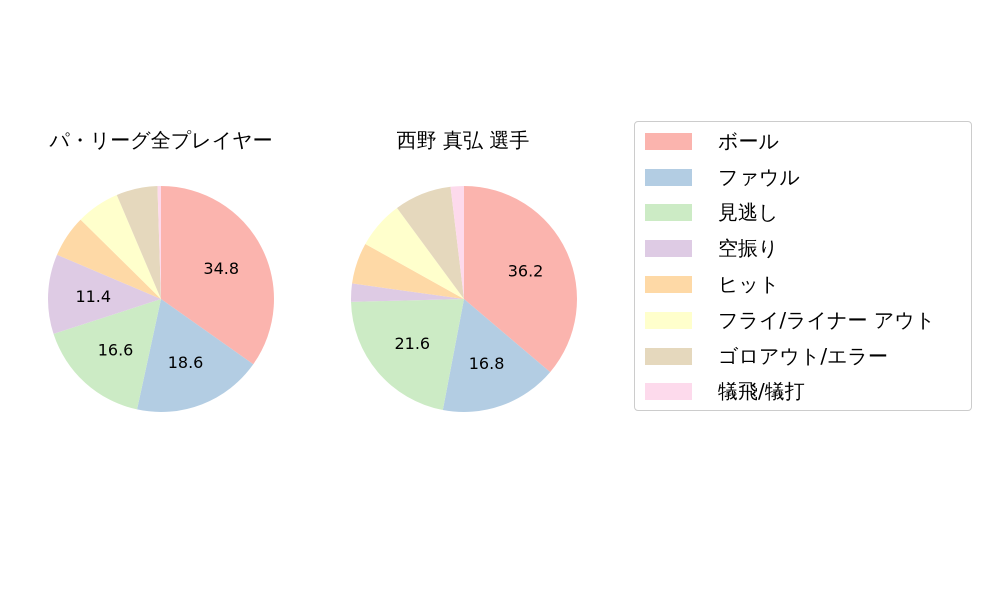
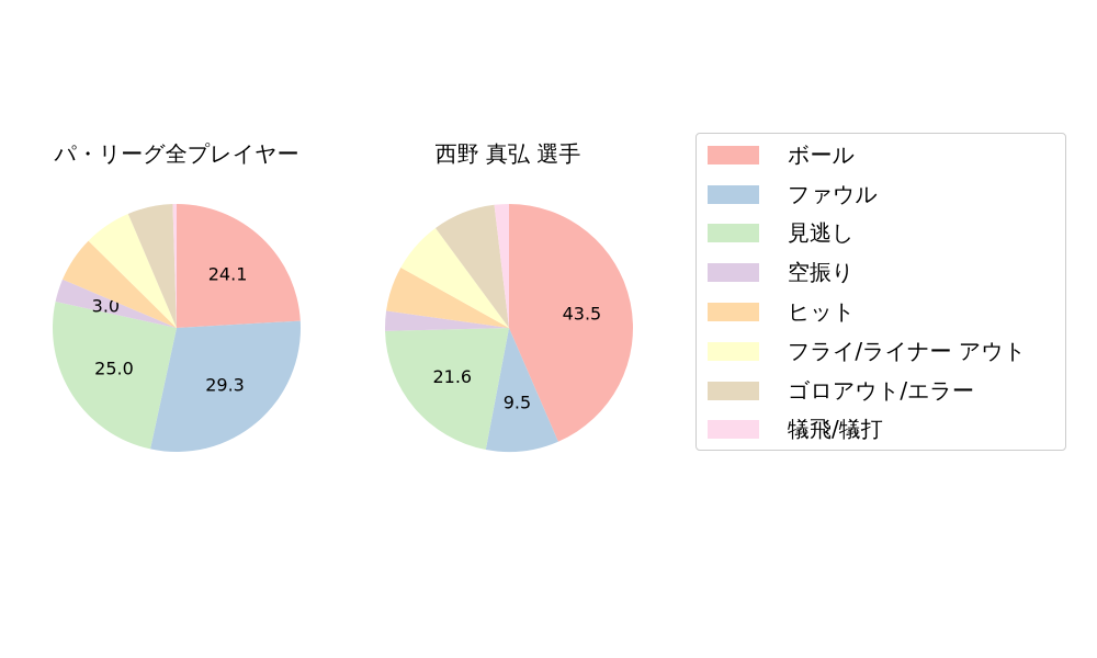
パ・リーグ全プレイヤー/ボール: 34.8 -> 24.1
パ・リーグ全プレイヤー/ファウル: 18.6 -> 29.3
パ・リーグ全プレイヤー/見逃し: 16.6 -> 25.0
パ・リーグ全プレイヤー/空振り: 11.4 -> 3.0
西野 真弘 選手/ボール: 36.2 -> 43.5
西野 真弘 選手/ファウル: 16.8 -> 9.5
